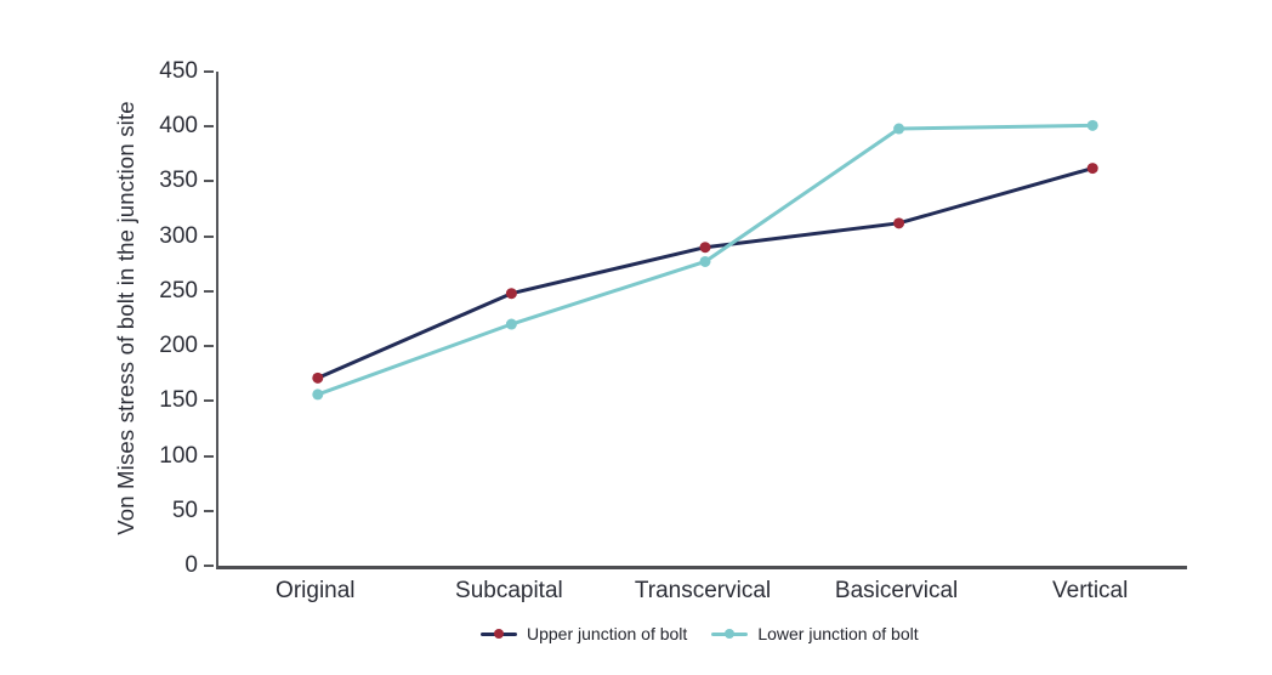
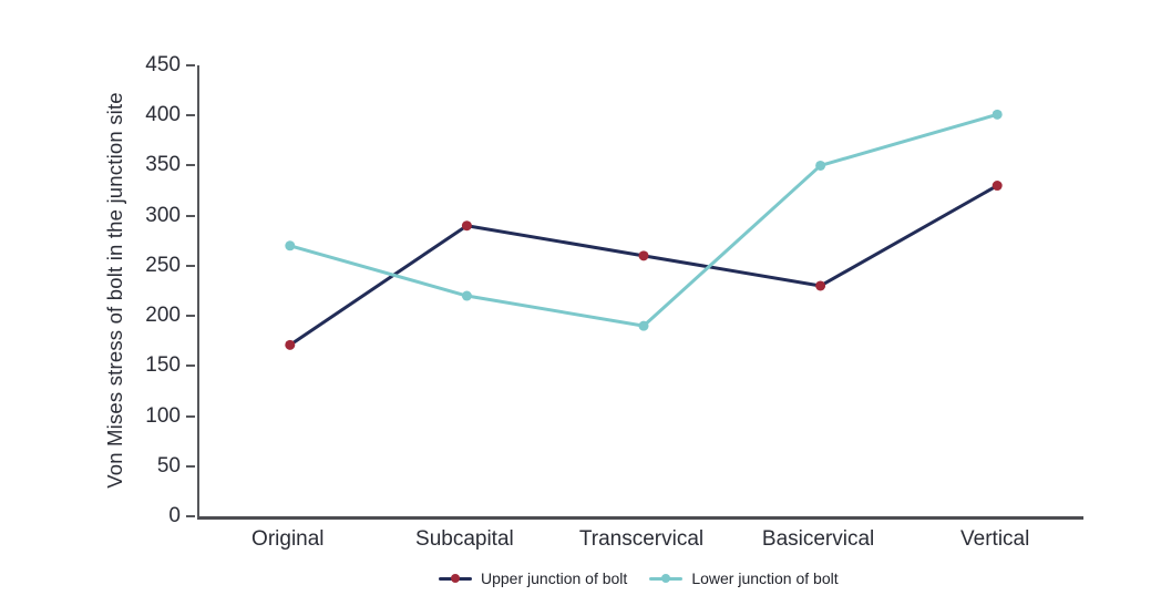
Lower junction of bolt/Original: 160 -> 270
Upper junction of bolt/Subcapital: 250 -> 290
Upper junction of bolt/Transcervical: 290 -> 260
Lower junction of bolt/Transcervical: 280 -> 190
Upper junction of bolt/Basicervical: 310 -> 230
Lower junction of bolt/Basicervical: 400 -> 350
Upper junction of bolt/Vertical: 360 -> 330
